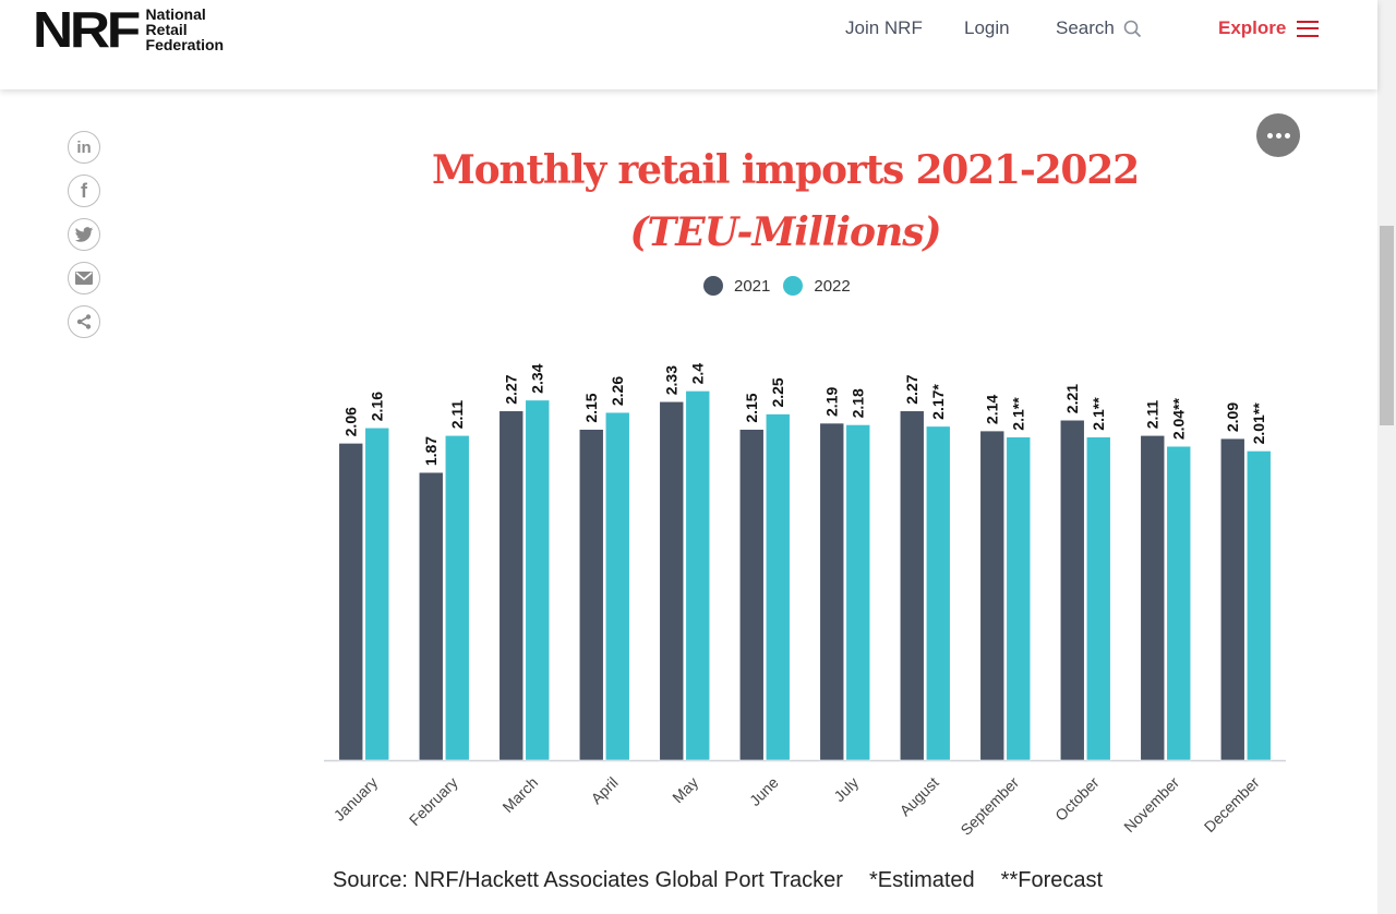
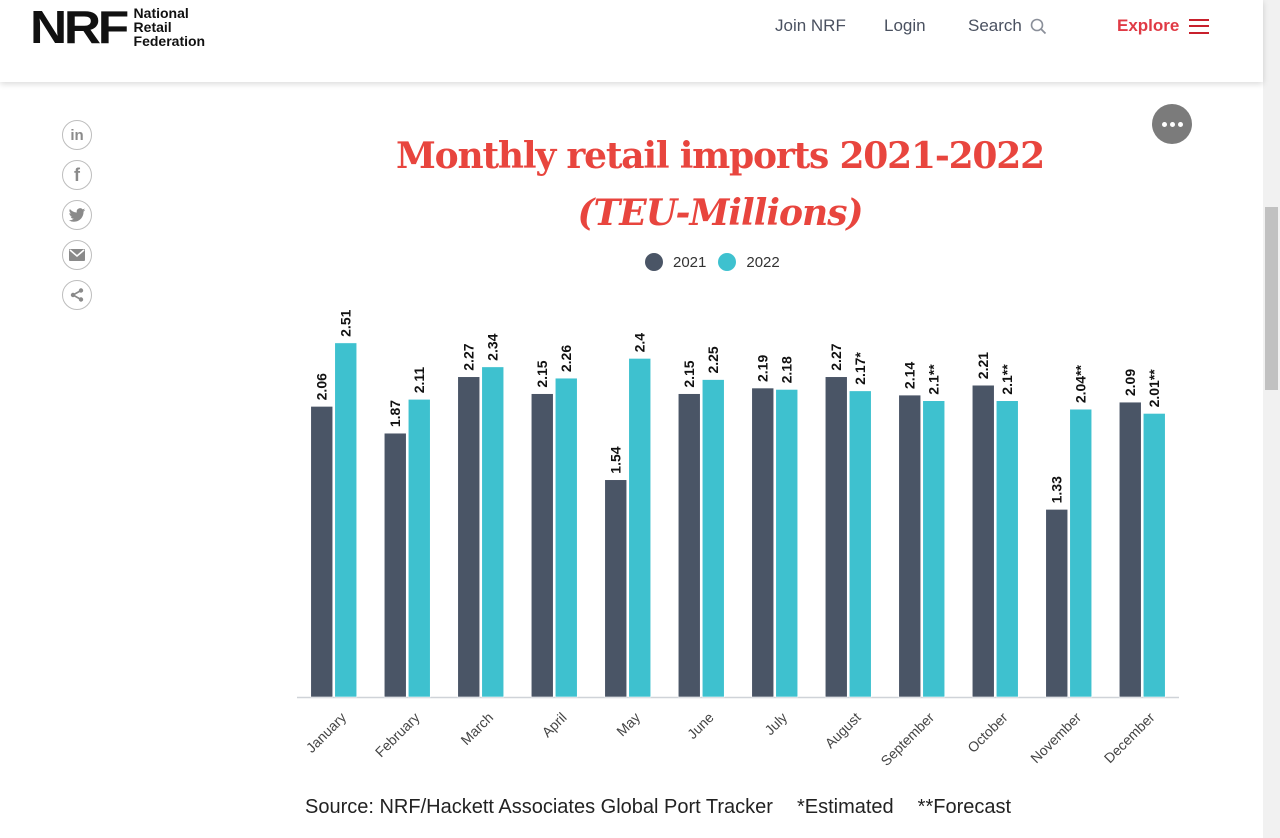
2022/January: 2.16 -> 2.51
2021/May: 2.33 -> 1.54
2021/November: 2.11 -> 1.33
